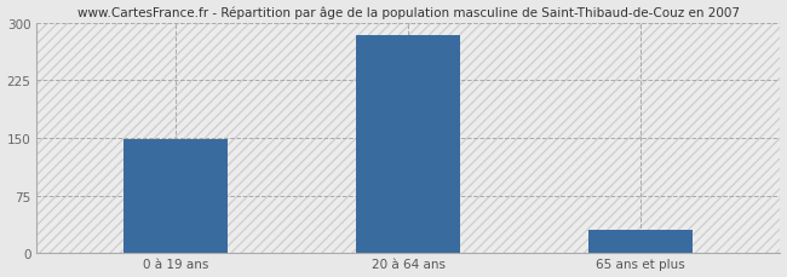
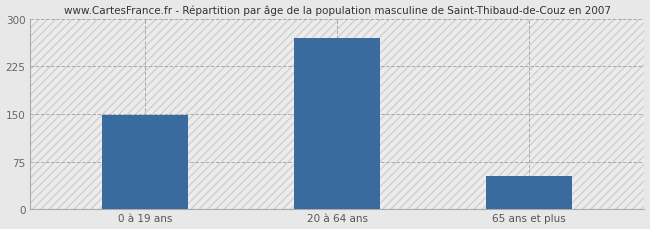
20 à 64 ans: 283 -> 270
65 ans et plus: 30 -> 52
